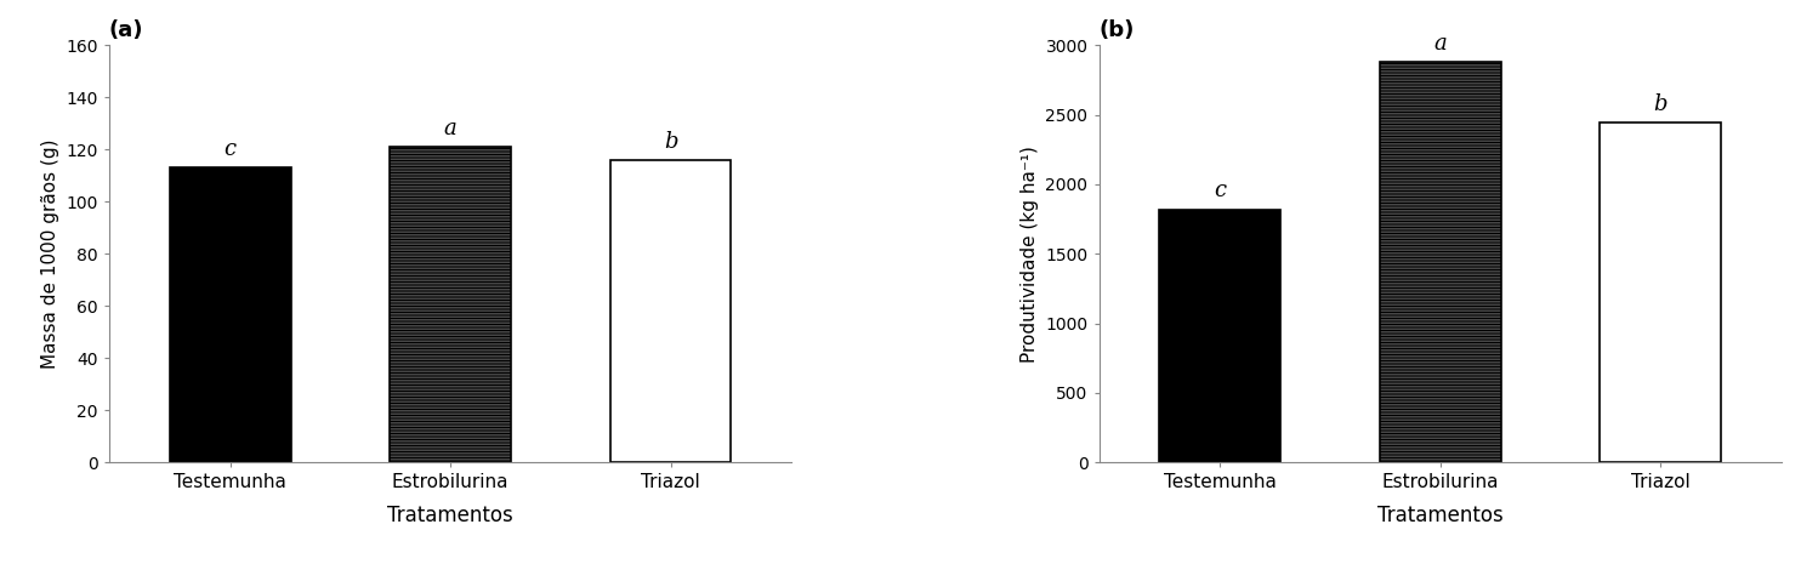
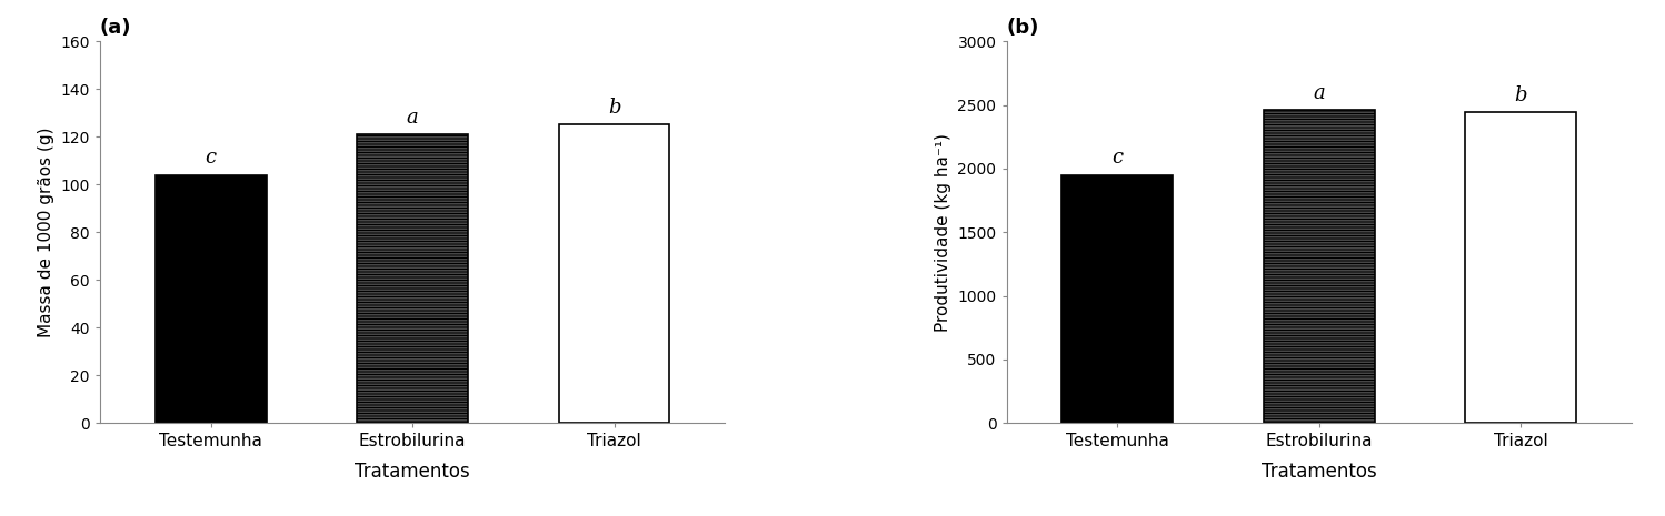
(a)/Testemunha: 113 -> 104
(a)/Triazol: 116 -> 125
(b)/Testemunha: 1820 -> 1950
(b)/Estrobilurina: 2880 -> 2460
